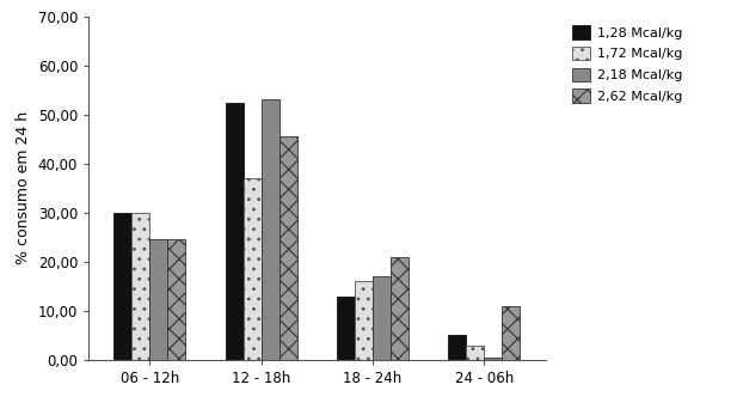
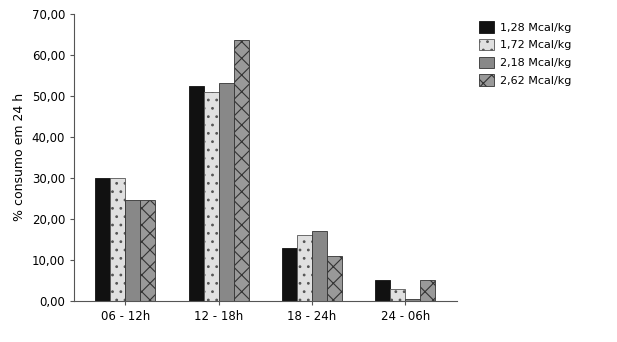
1,72 Mcal/kg/12 - 18h: 37 -> 51
2,62 Mcal/kg/12 - 18h: 45,5 -> 63,5
2,62 Mcal/kg/18 - 24h: 21,0 -> 11,0
2,62 Mcal/kg/24 - 06h: 11,0 -> 5,0
